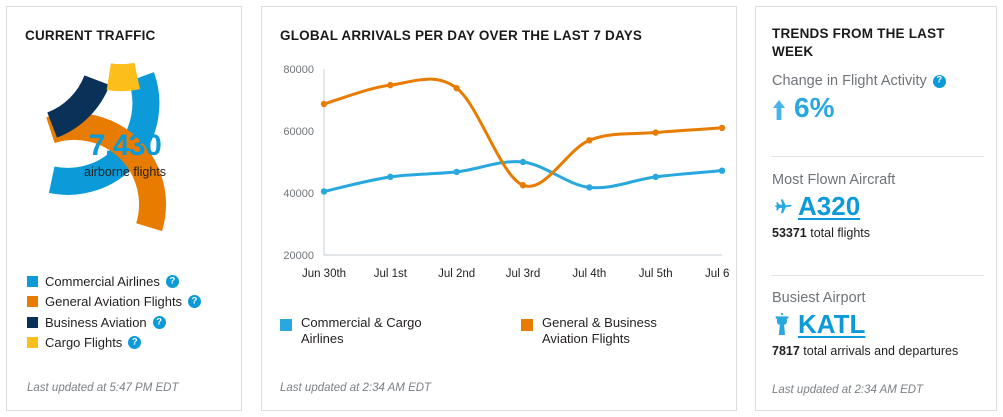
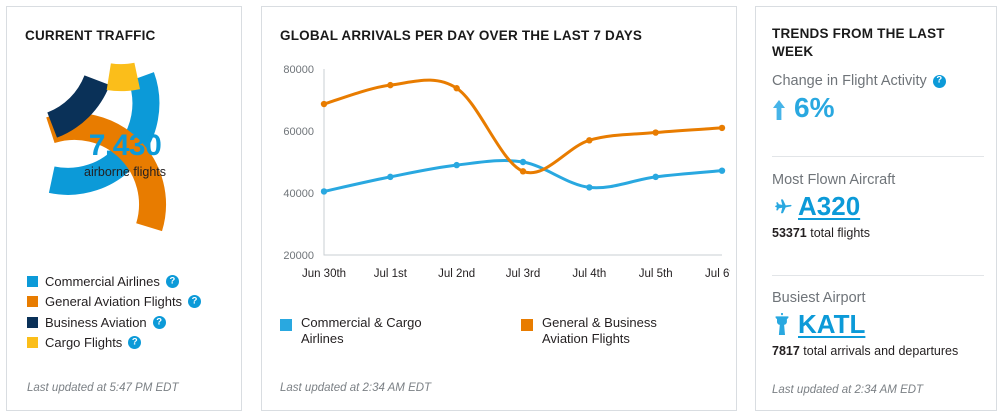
Commercial & Cargo Airlines/Jul 2nd: 47000 -> 49000
General & Business Aviation Flights/Jul 3rd: 42000 -> 47000
